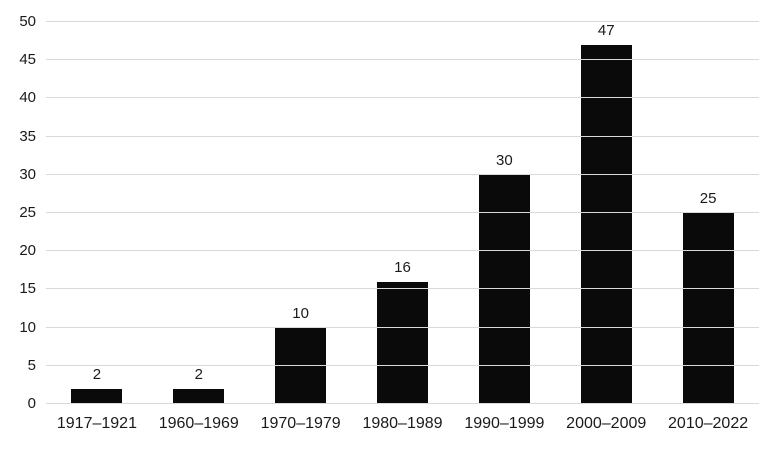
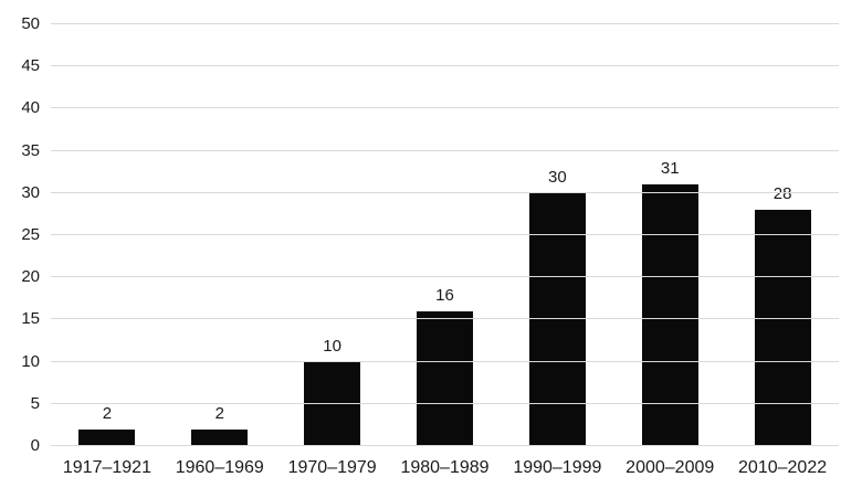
2000–2009: 47 -> 31
2010–2022: 25 -> 28
